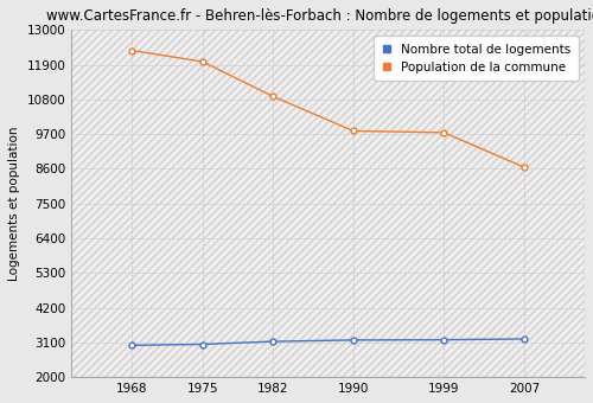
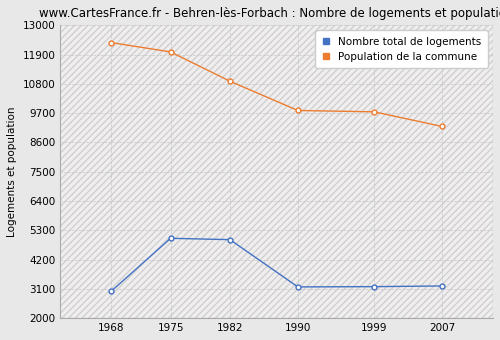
Nombre total de logements/1975: 3040 -> 5000
Nombre total de logements/1982: 3130 -> 4950
Population de la commune/2007: 8650 -> 9200
